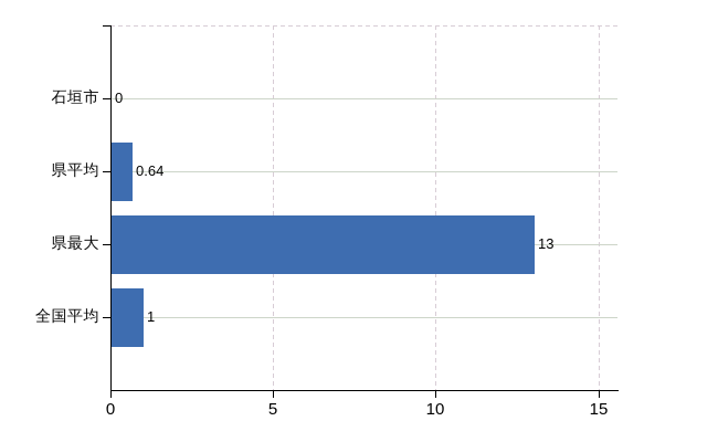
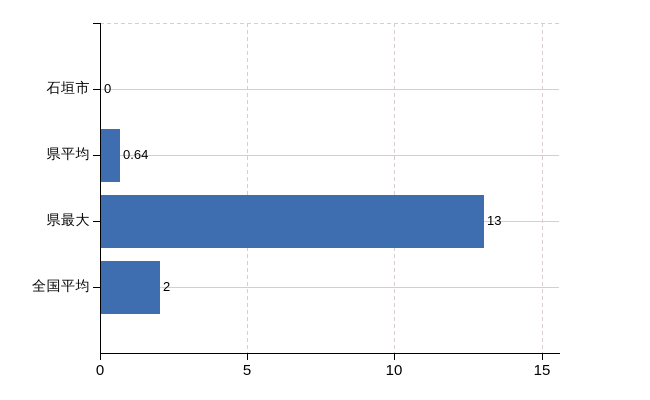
全国平均: 1 -> 2
